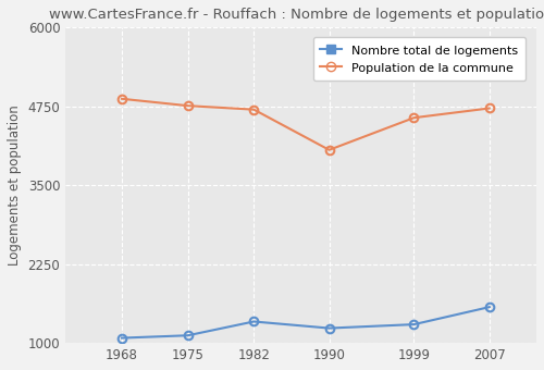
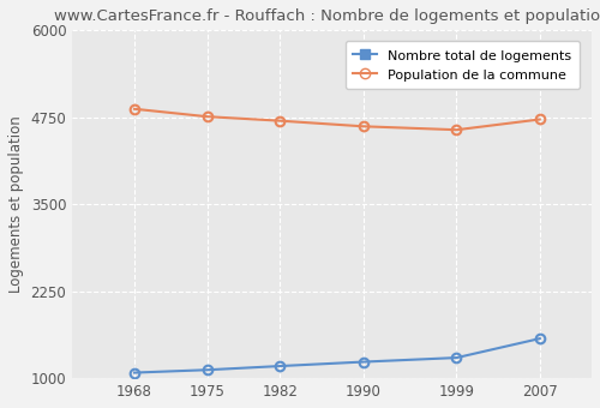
Nombre total de logements/1982: 1340 -> 1180
Population de la commune/1990: 4060 -> 4620
